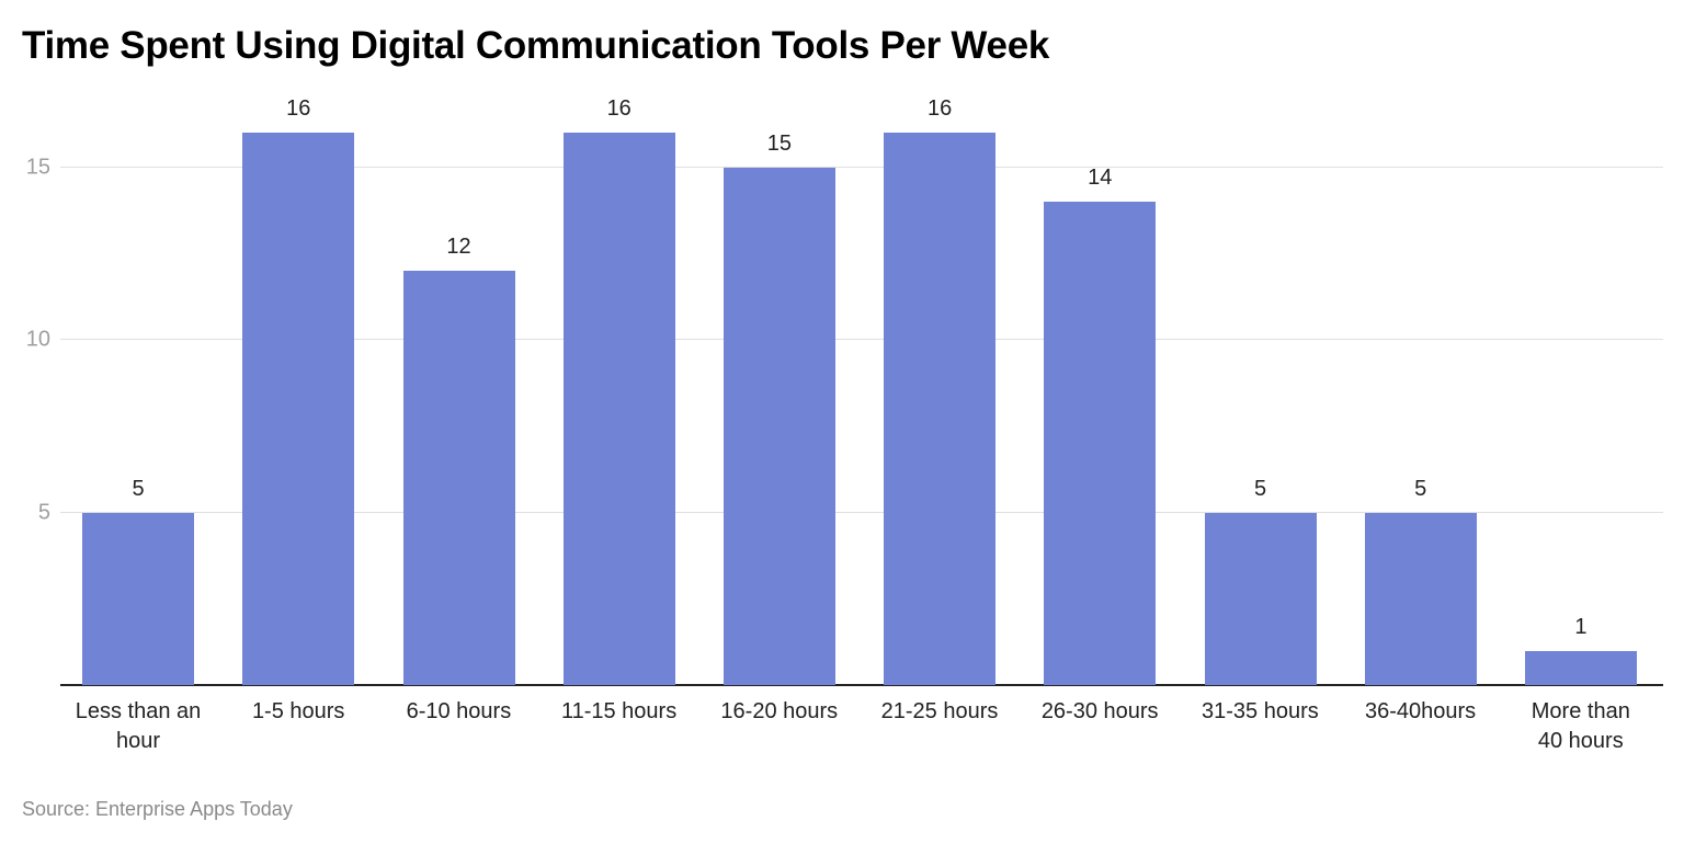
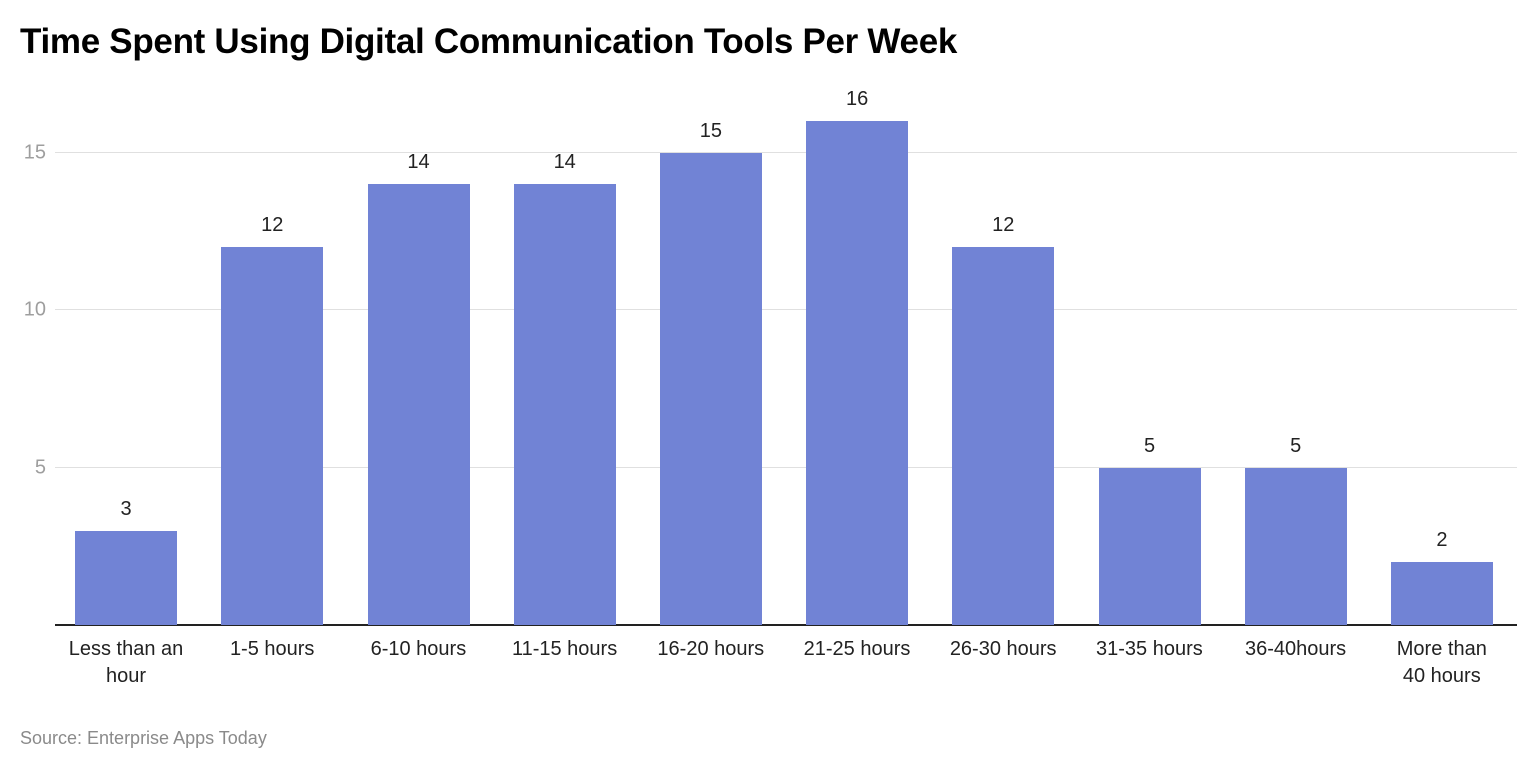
Less than an hour: 5 -> 3
1-5 hours: 16 -> 12
6-10 hours: 12 -> 14
11-15 hours: 16 -> 14
26-30 hours: 14 -> 12
More than 40 hours: 1 -> 2
